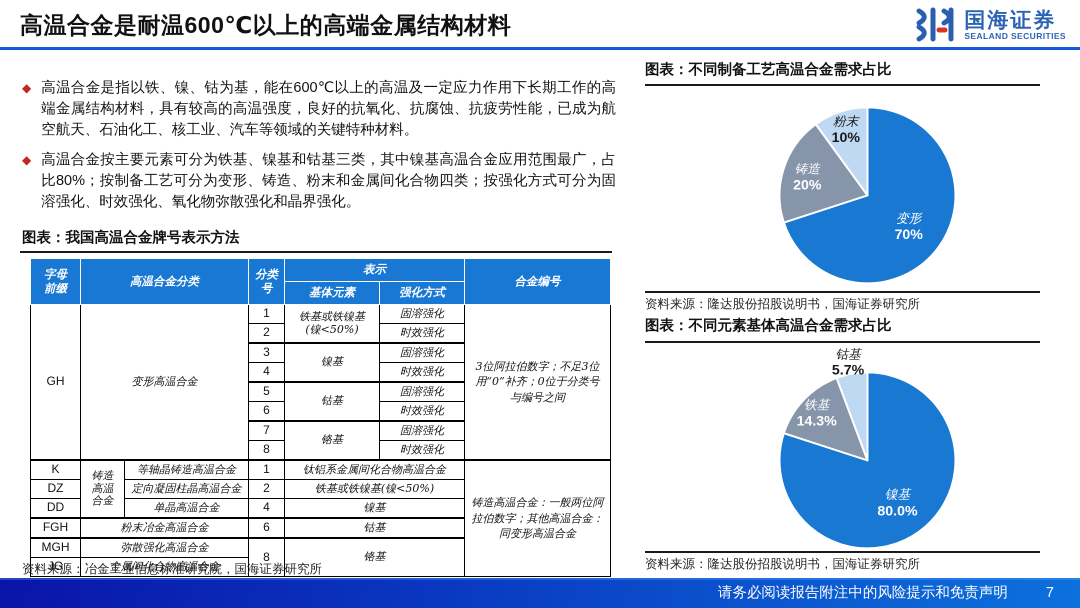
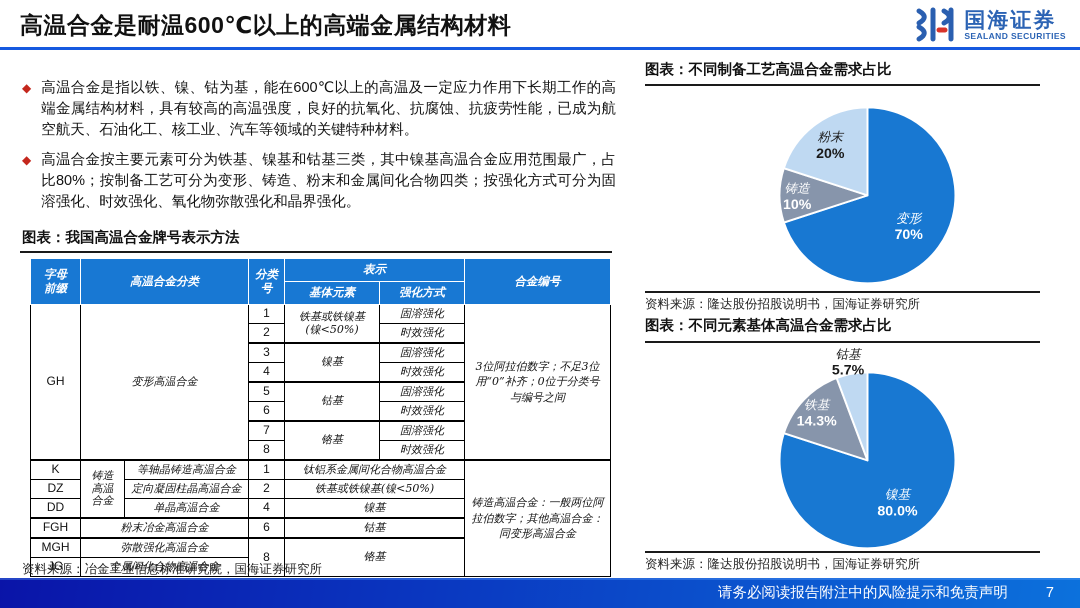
图表：不同制备工艺高温合金需求占比/铸造: 20% -> 10%
图表：不同制备工艺高温合金需求占比/粉末: 10% -> 20%
